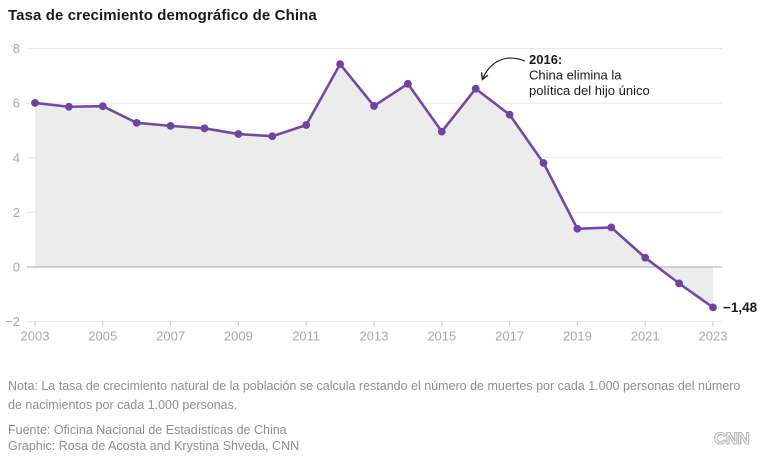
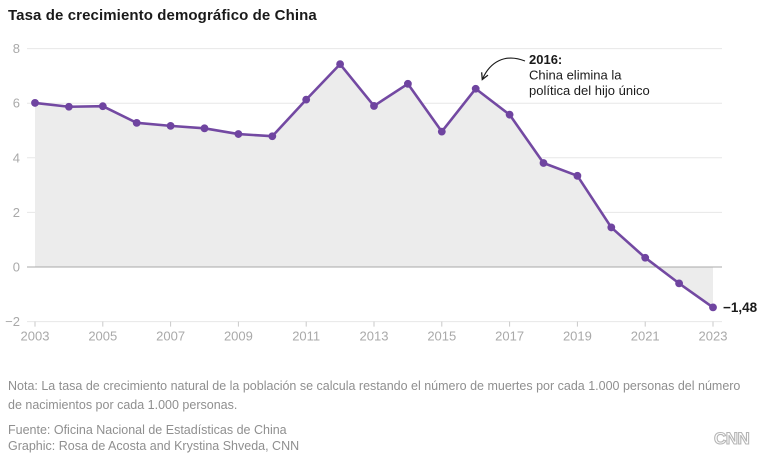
2011: 5.2 -> 6.1
2019: 1.4 -> 3.3
